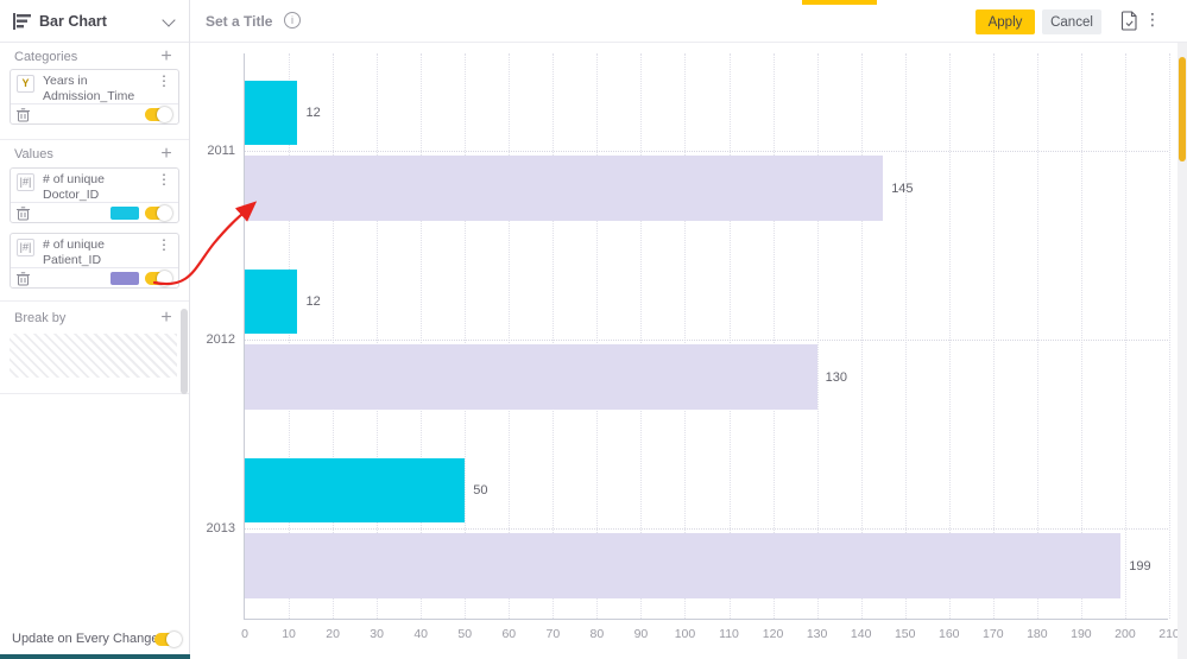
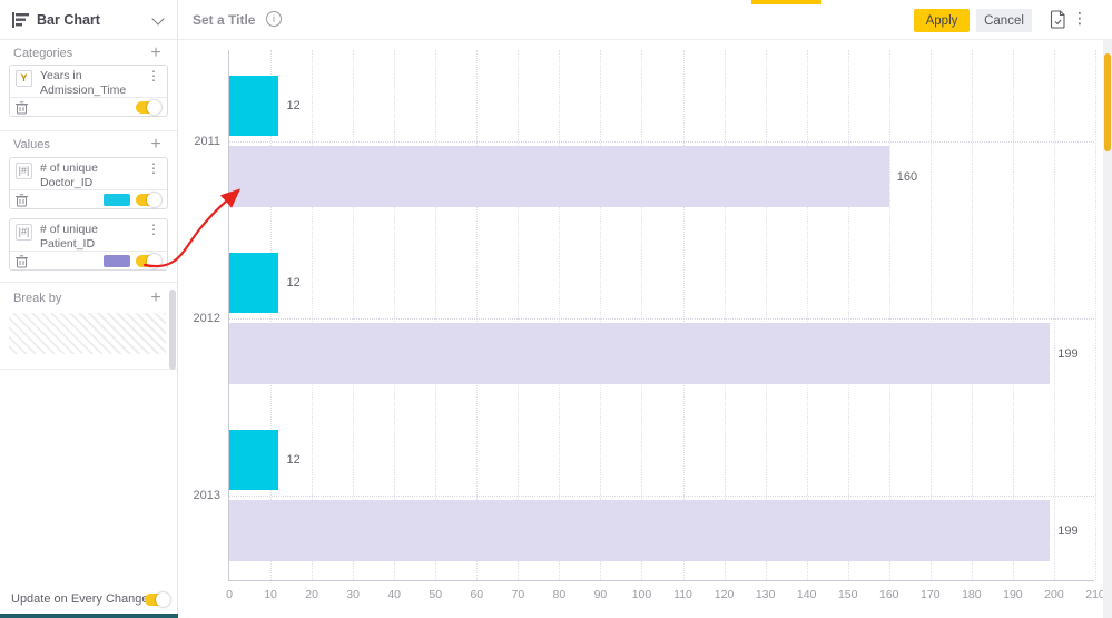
# of unique Patient_ID/2011: 145 -> 160
# of unique Patient_ID/2012: 130 -> 199
# of unique Doctor_ID/2013: 50 -> 12
